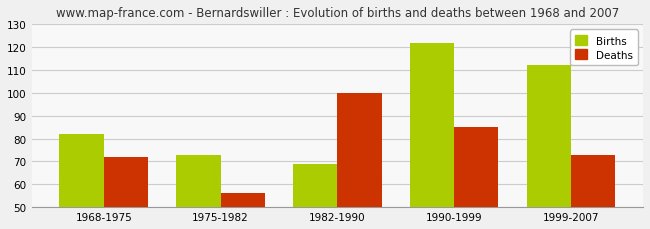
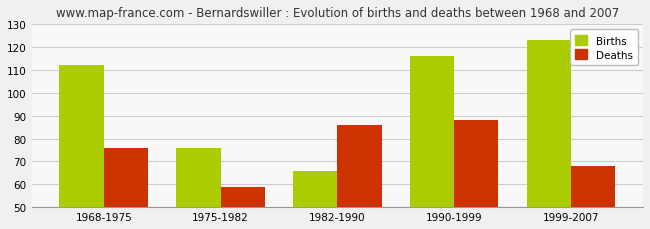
Births/1968-1975: 82 -> 112
Deaths/1968-1975: 72 -> 76
Births/1975-1982: 73 -> 76
Deaths/1975-1982: 56 -> 59
Births/1982-1990: 69 -> 66
Deaths/1982-1990: 100 -> 86
Births/1990-1999: 122 -> 116
Deaths/1990-1999: 85 -> 88
Births/1999-2007: 112 -> 123
Deaths/1999-2007: 73 -> 68
